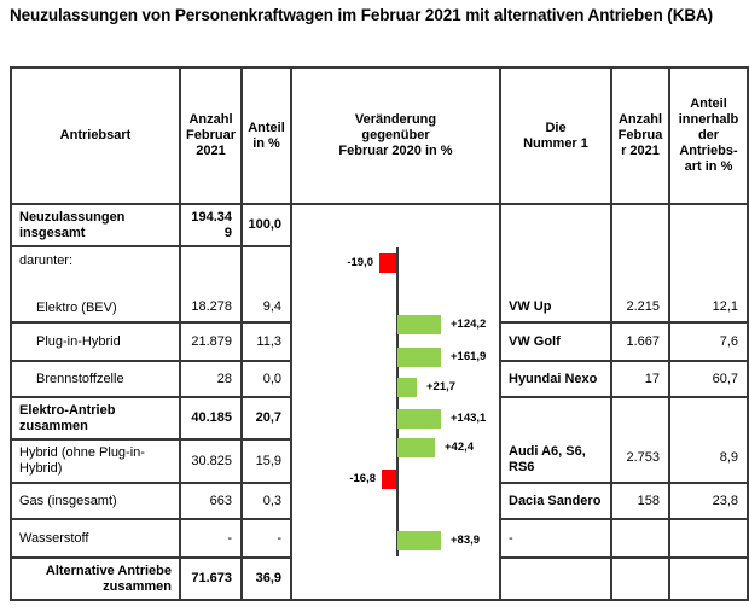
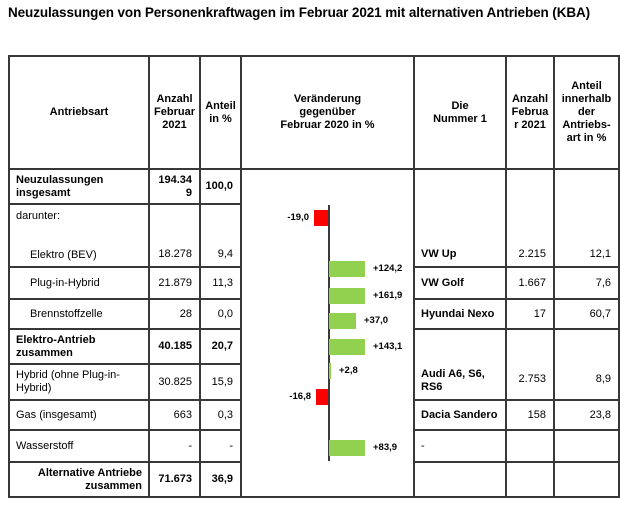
Brennstoffzelle: +21,7 -> +37,0
Hybrid (ohne Plug-in-Hybrid): +42,4 -> +2,8
